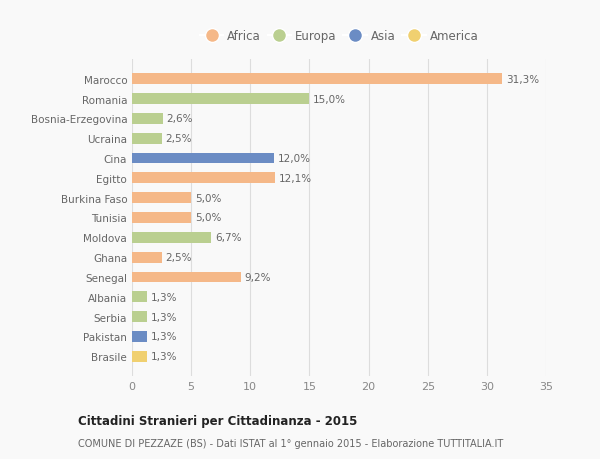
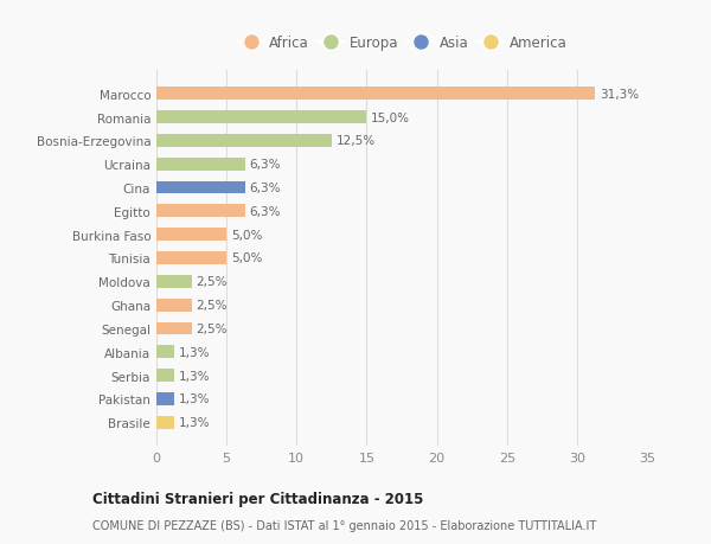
Bosnia-Erzegovina: 2,6% -> 12,5%
Ucraina: 2,5% -> 6,3%
Cina: 12,0% -> 6,3%
Egitto: 12,1% -> 6,3%
Moldova: 6,7% -> 2,5%
Senegal: 9,2% -> 2,5%
